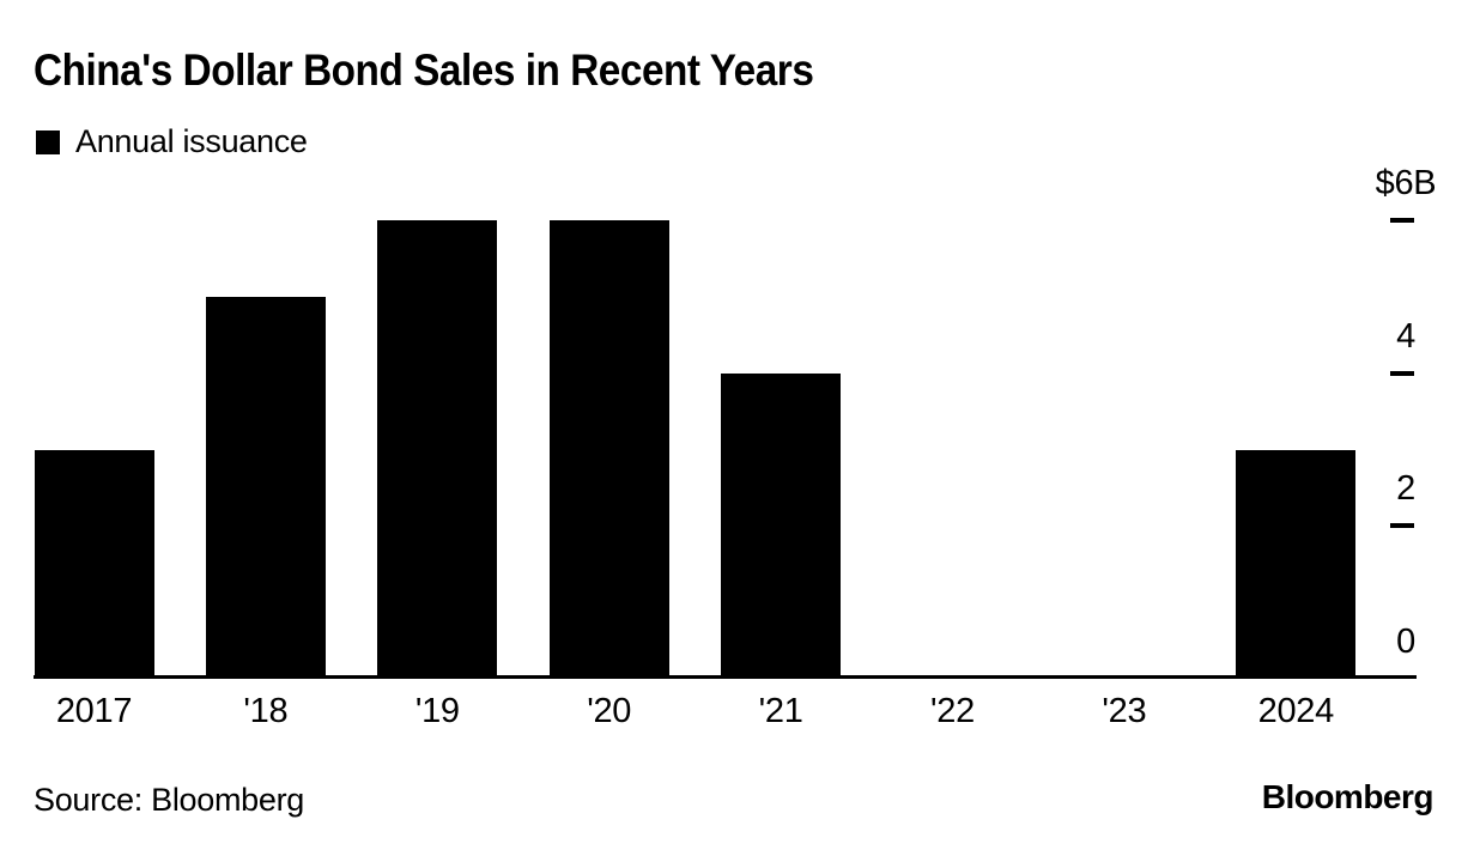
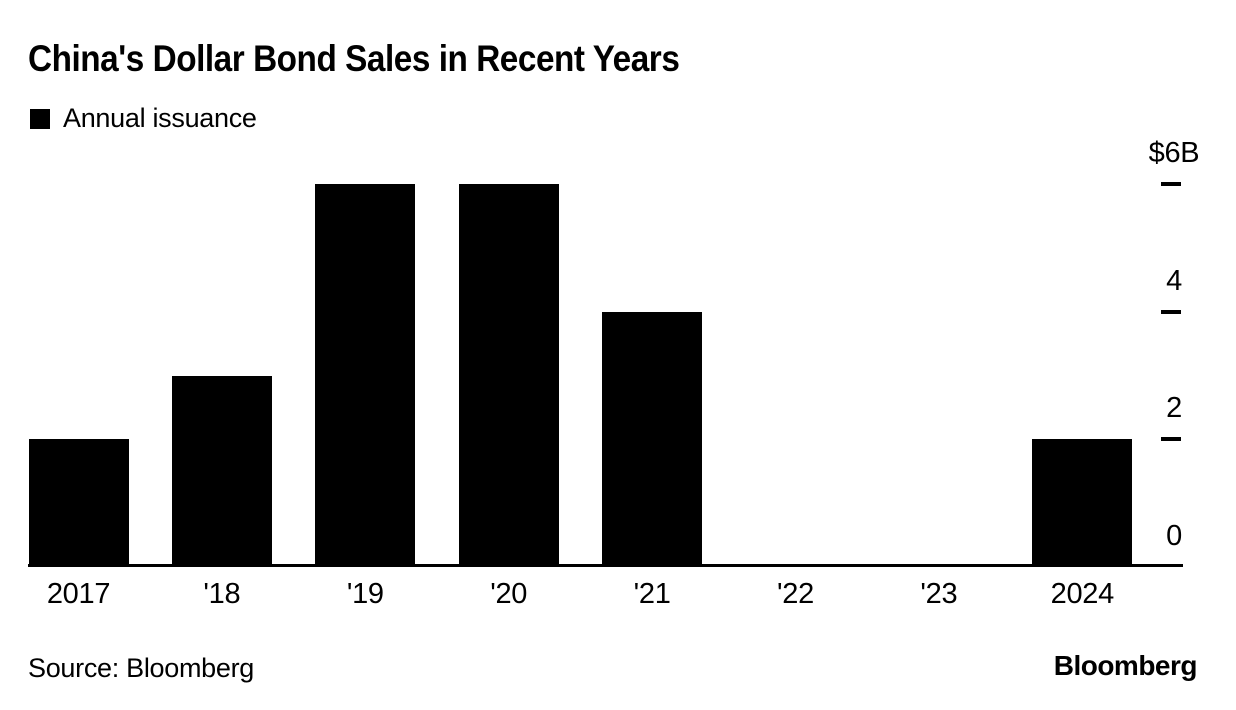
2017: 3 -> 2
'18: 5 -> 3
2024: 3 -> 2
